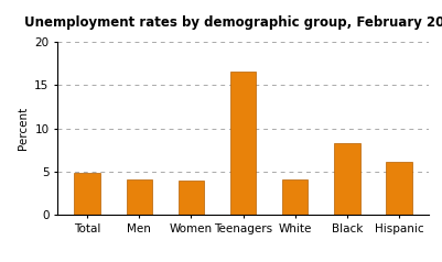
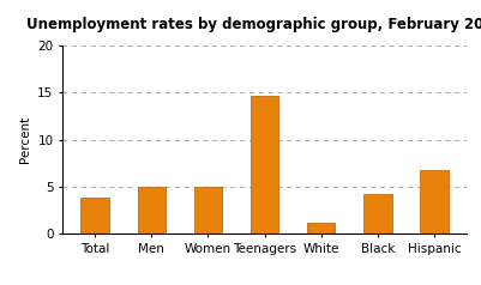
Total: 4.8 -> 3.8
Men: 4.1 -> 5.0
Women: 4.0 -> 5.0
Teenagers: 16.6 -> 14.6
White: 4.1 -> 1.2
Black: 8.3 -> 4.2
Hispanic: 6.1 -> 6.8
